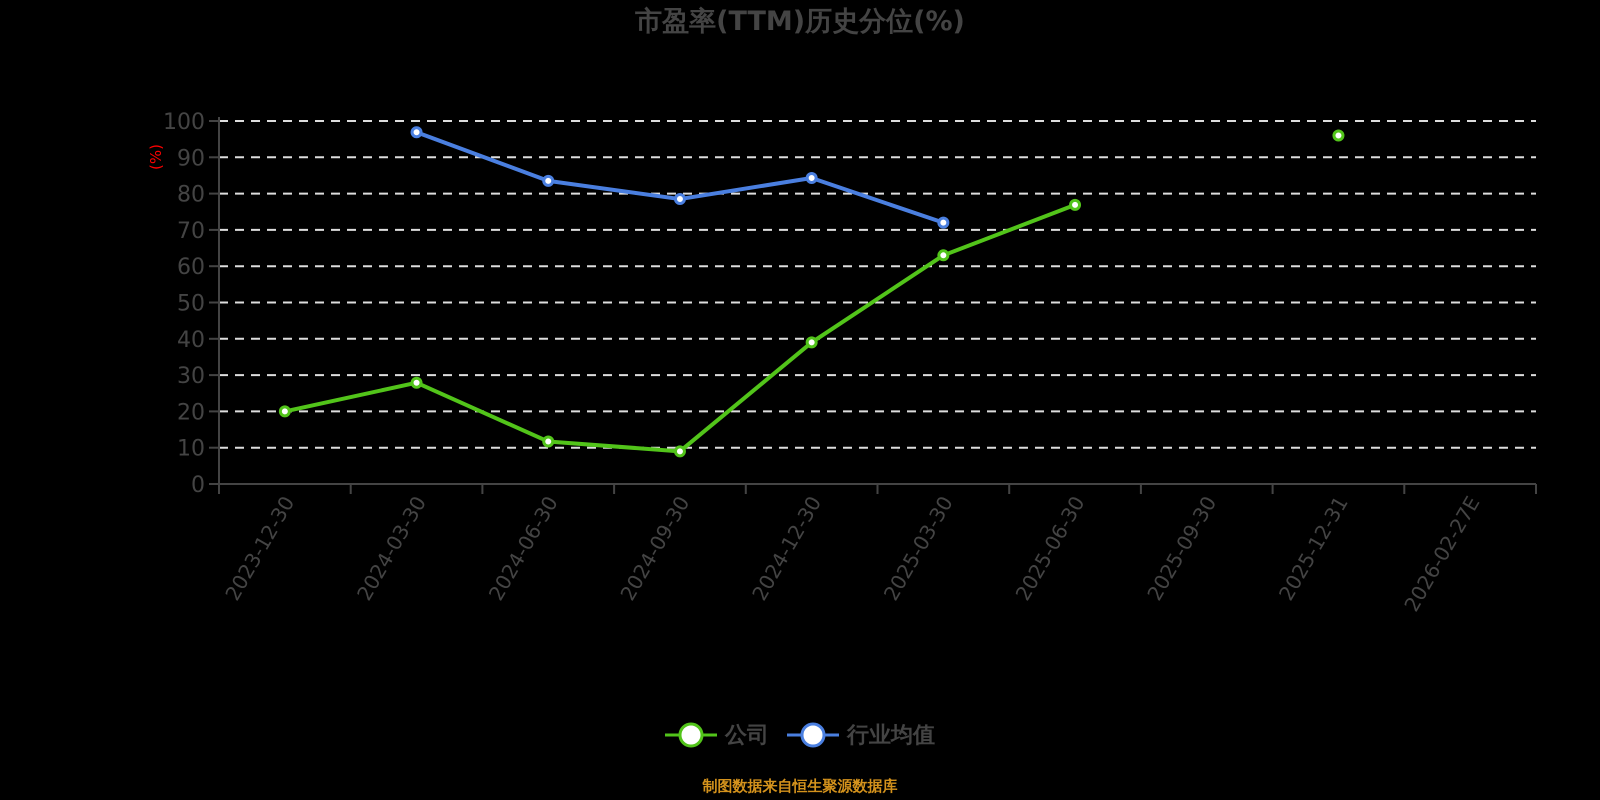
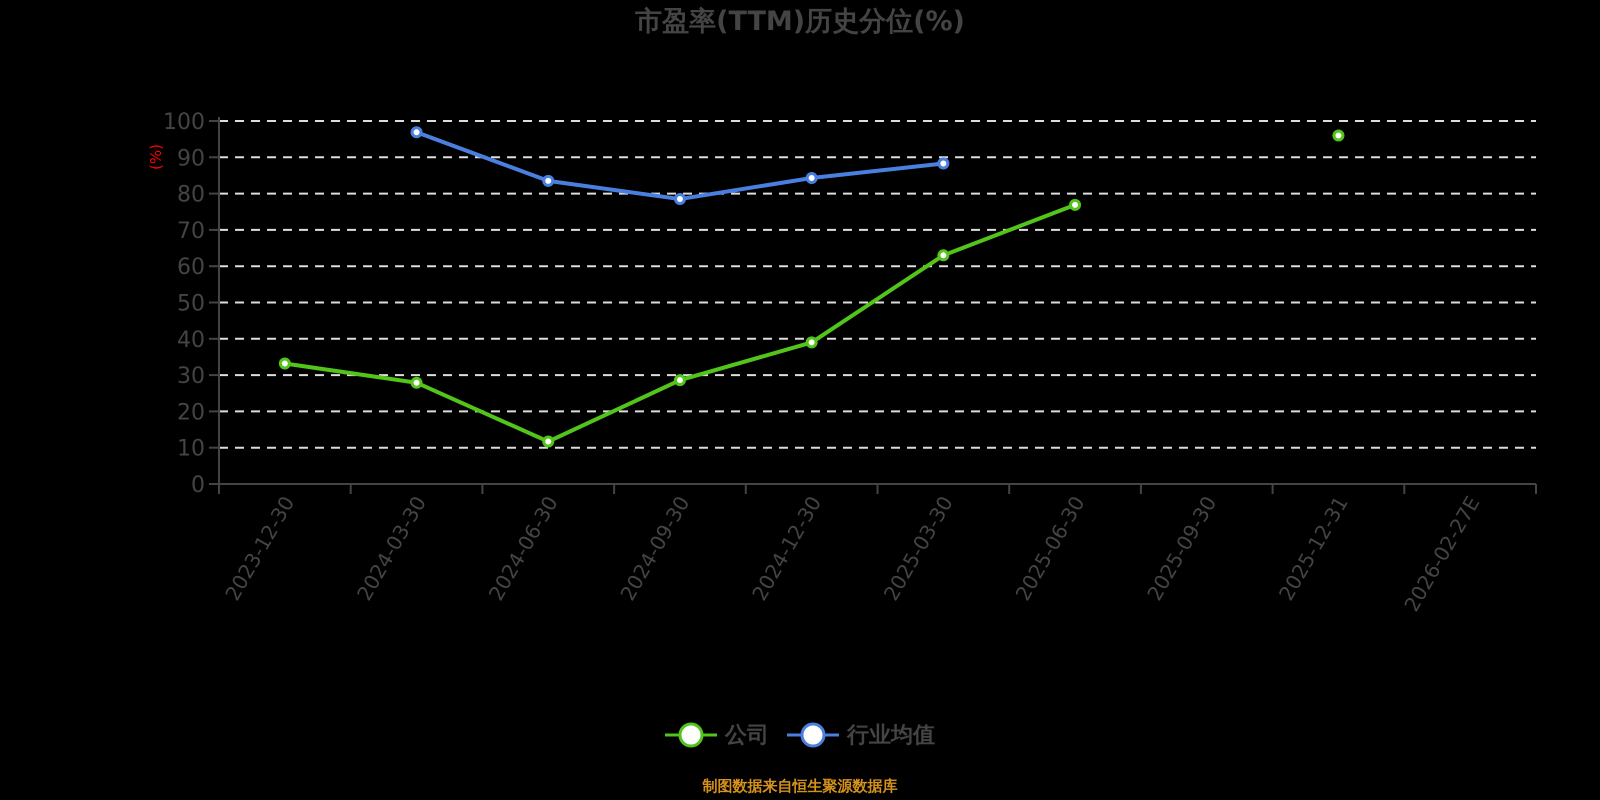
公司/2023-12-30: 20 -> 33
公司/2024-09-30: 9 -> 29
行业均值/2025-03-30: 72 -> 88
